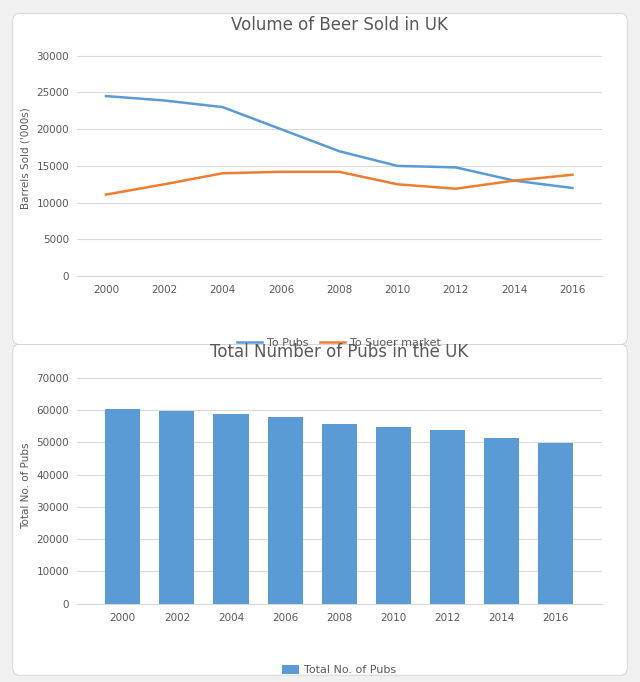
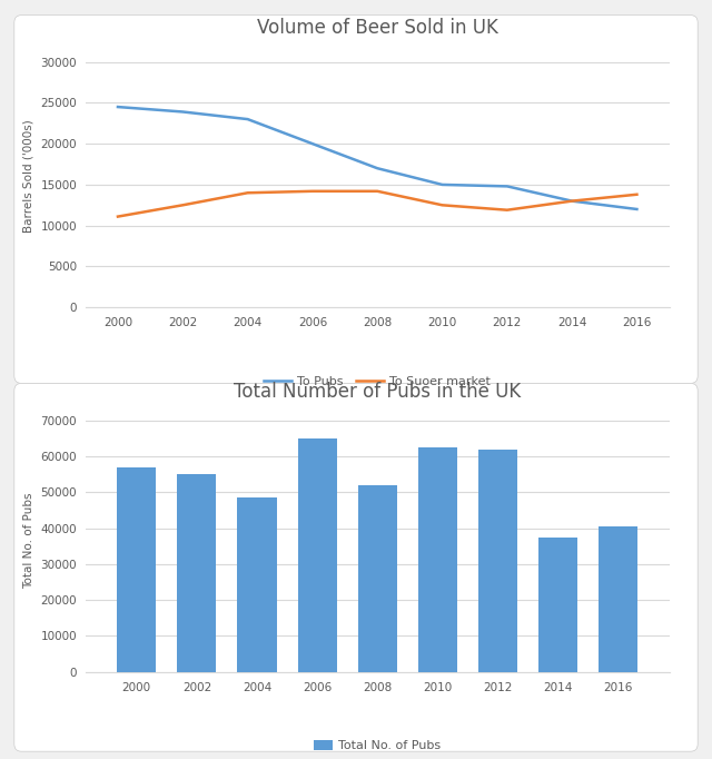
Total Number of Pubs in the UK/2000: 60500 -> 57000
Total Number of Pubs in the UK/2002: 59800 -> 55000
Total Number of Pubs in the UK/2004: 58800 -> 48500
Total Number of Pubs in the UK/2006: 58000 -> 65000
Total Number of Pubs in the UK/2008: 55600 -> 52000
Total Number of Pubs in the UK/2010: 54800 -> 62500
Total Number of Pubs in the UK/2012: 53700 -> 62000
Total Number of Pubs in the UK/2014: 51500 -> 37500
Total Number of Pubs in the UK/2016: 49800 -> 40500
